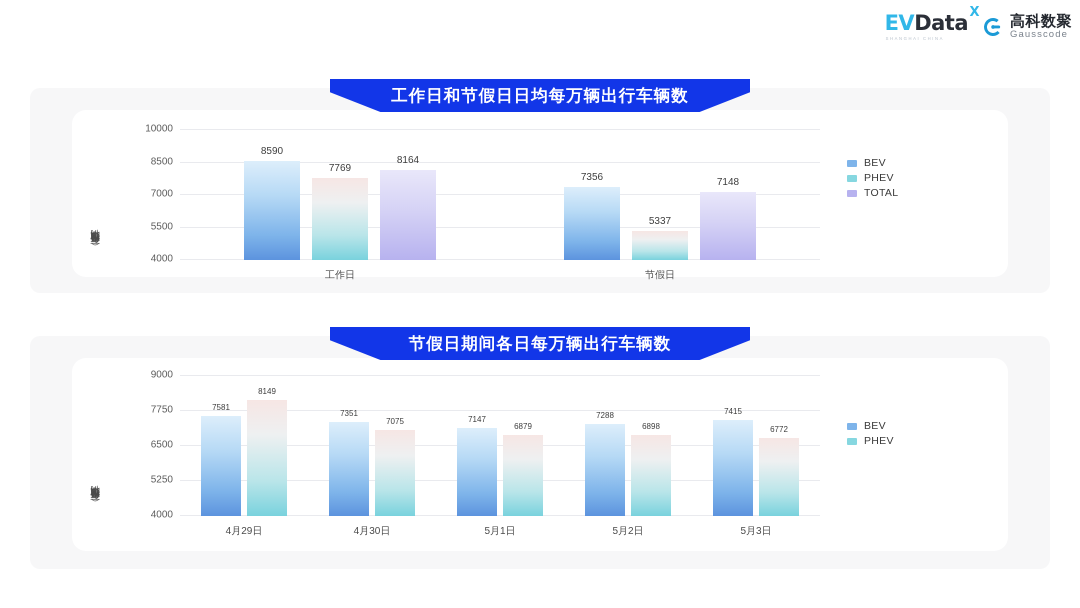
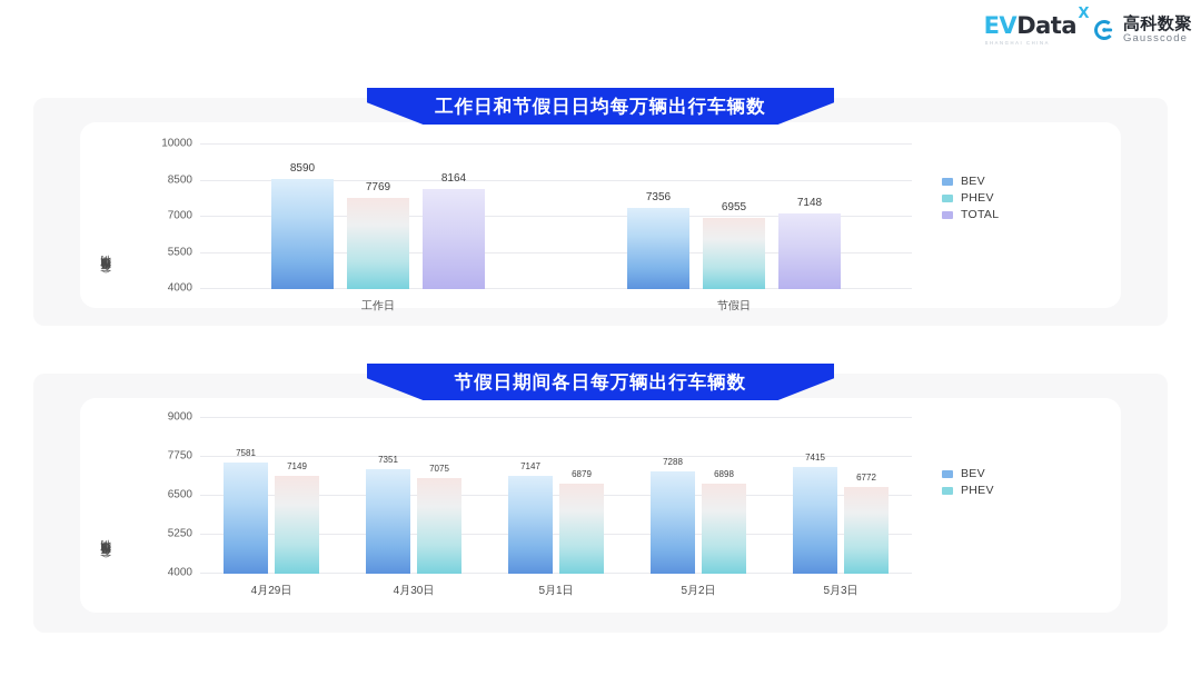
工作日和节假日日均每万辆出行车辆数/PHEV/节假日: 5337 -> 6955
节假日期间各日每万辆出行车辆数/PHEV/4月29日: 8149 -> 7149
